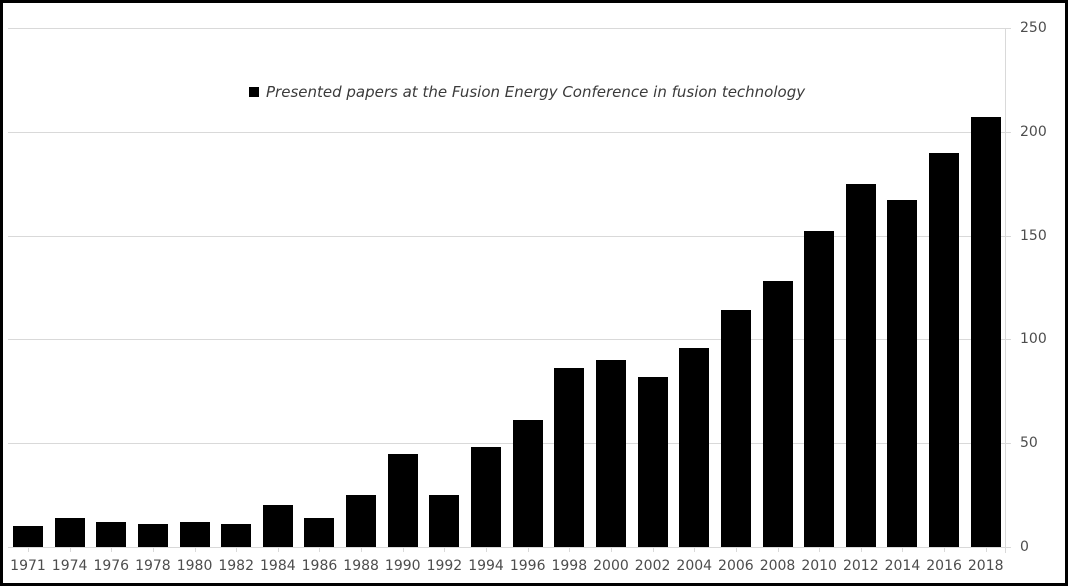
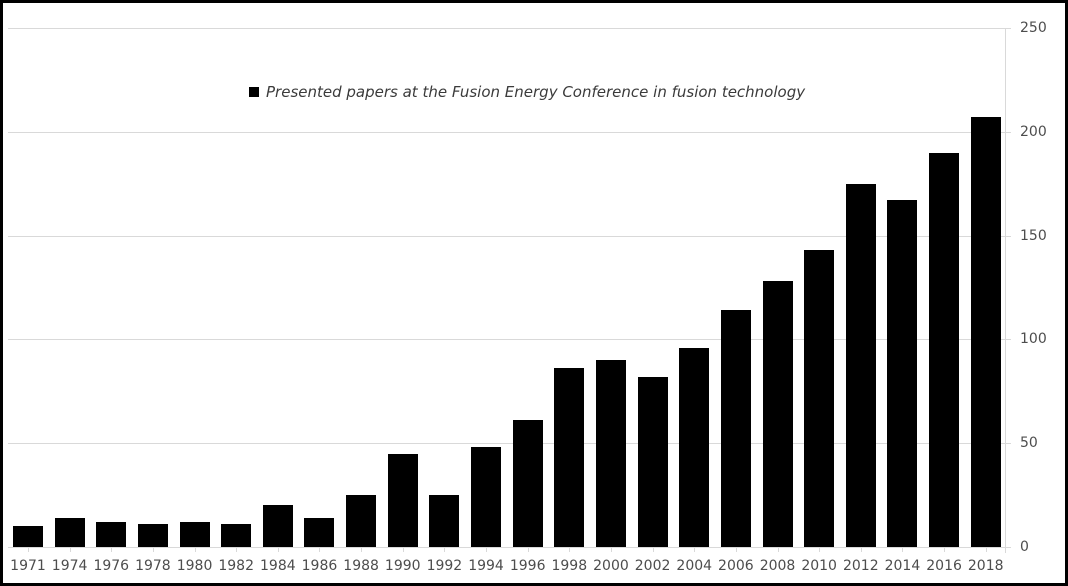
2010: 152 -> 143
